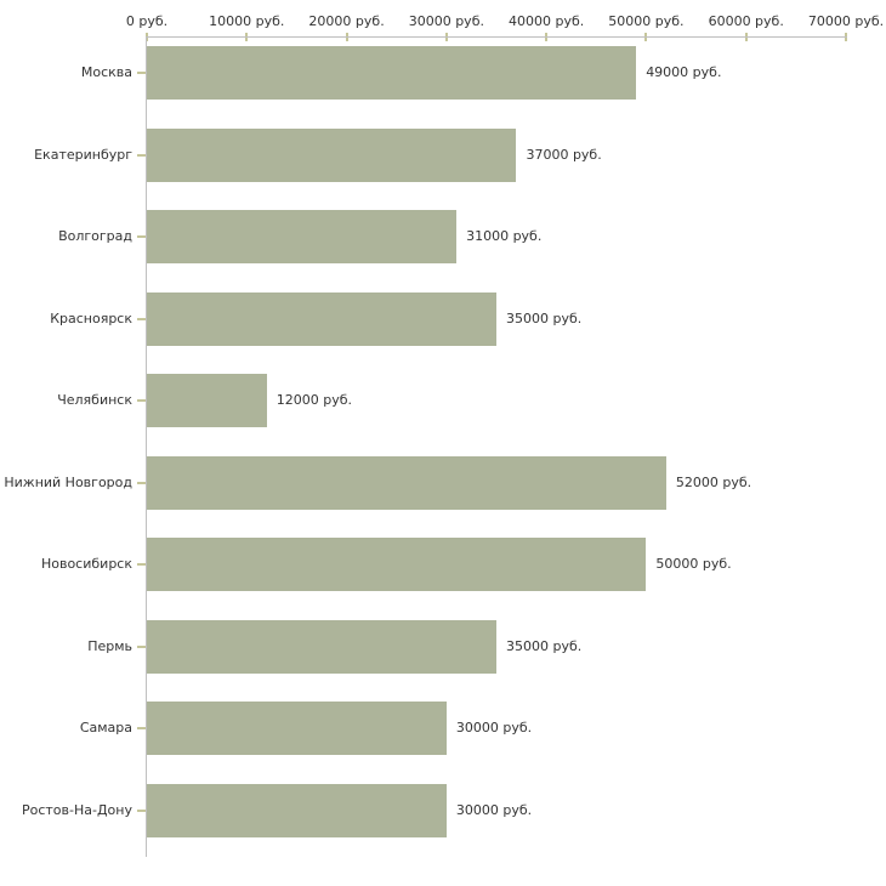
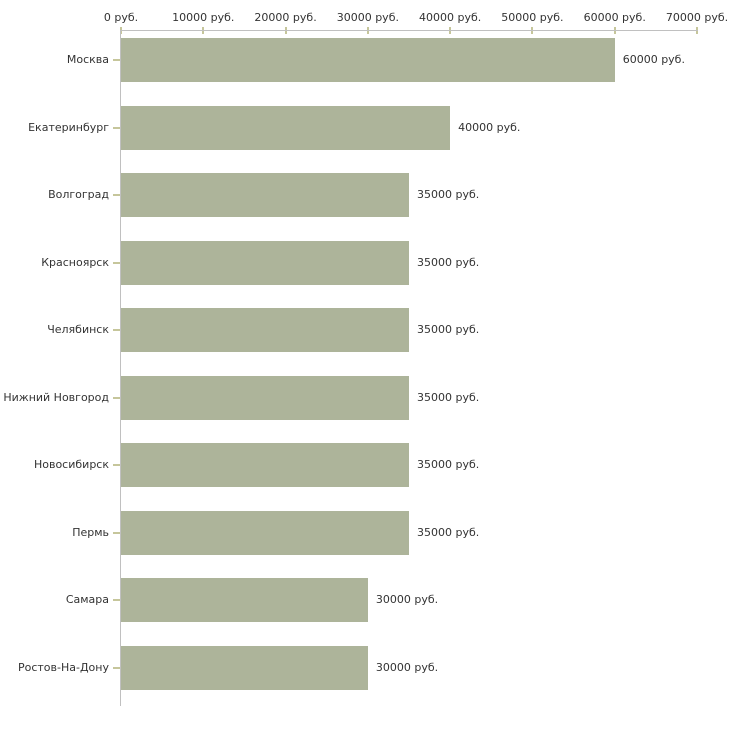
Москва: 49000 -> 60000
Екатеринбург: 37000 -> 40000
Волгоград: 31000 -> 35000
Челябинск: 12000 -> 35000
Нижний Новгород: 52000 -> 35000
Новосибирск: 50000 -> 35000
